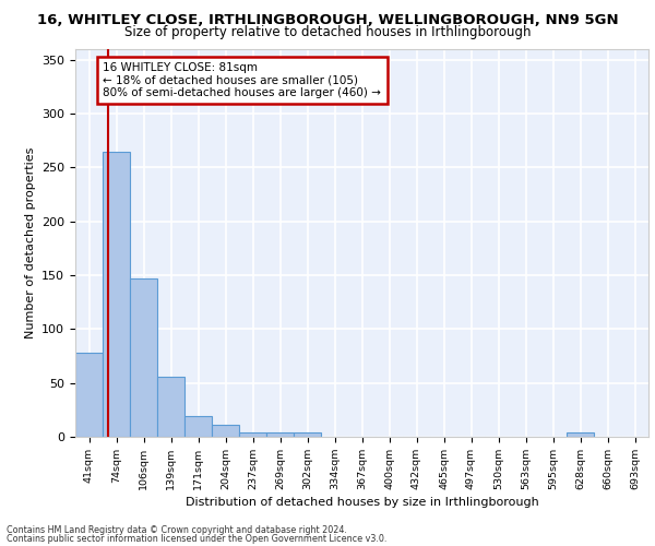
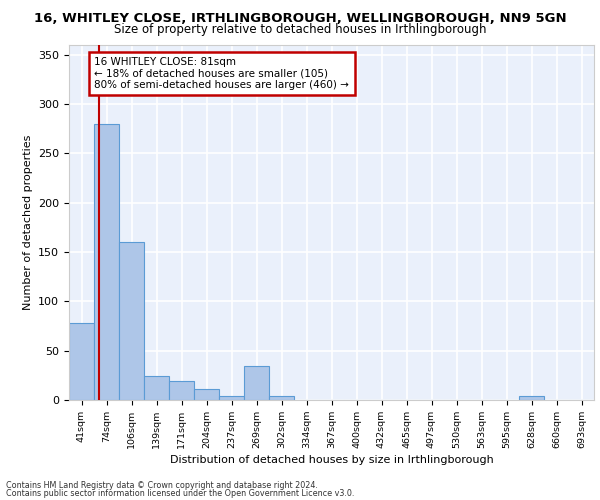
74sqm: 265 -> 280
106sqm: 147 -> 160
139sqm: 56 -> 24
269sqm: 4 -> 34
